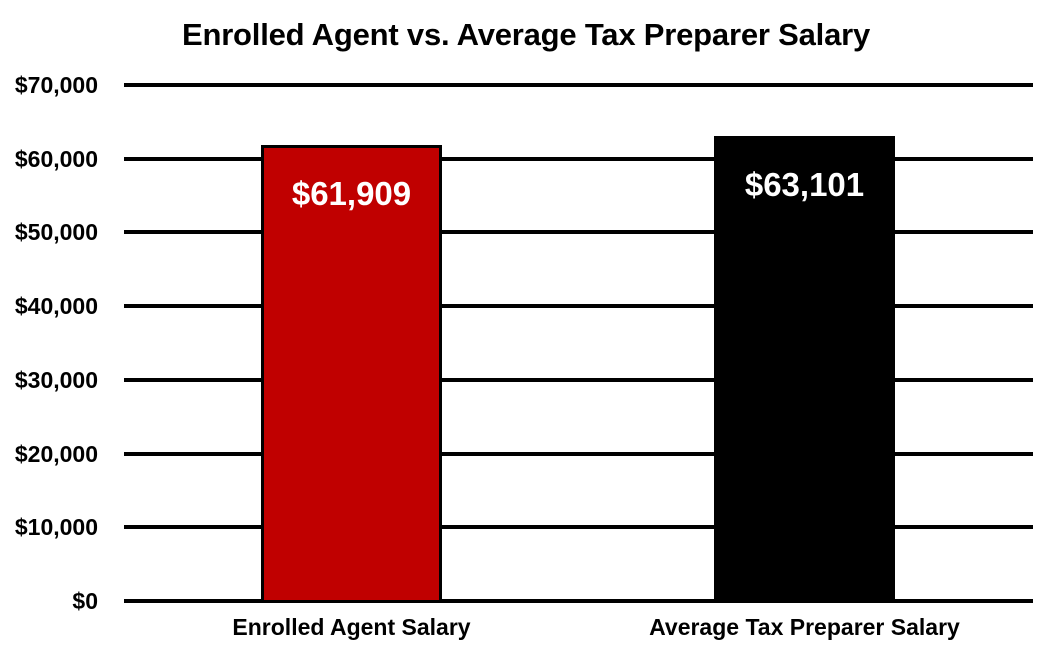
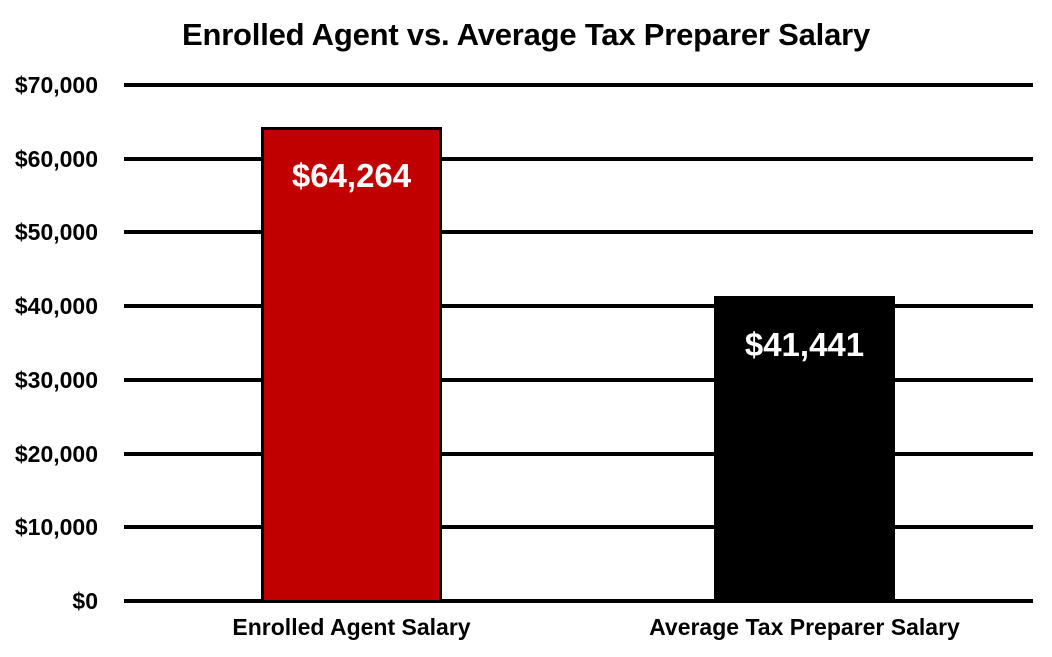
Enrolled Agent Salary: $61,909 -> $64,264
Average Tax Preparer Salary: $63,101 -> $41,441
